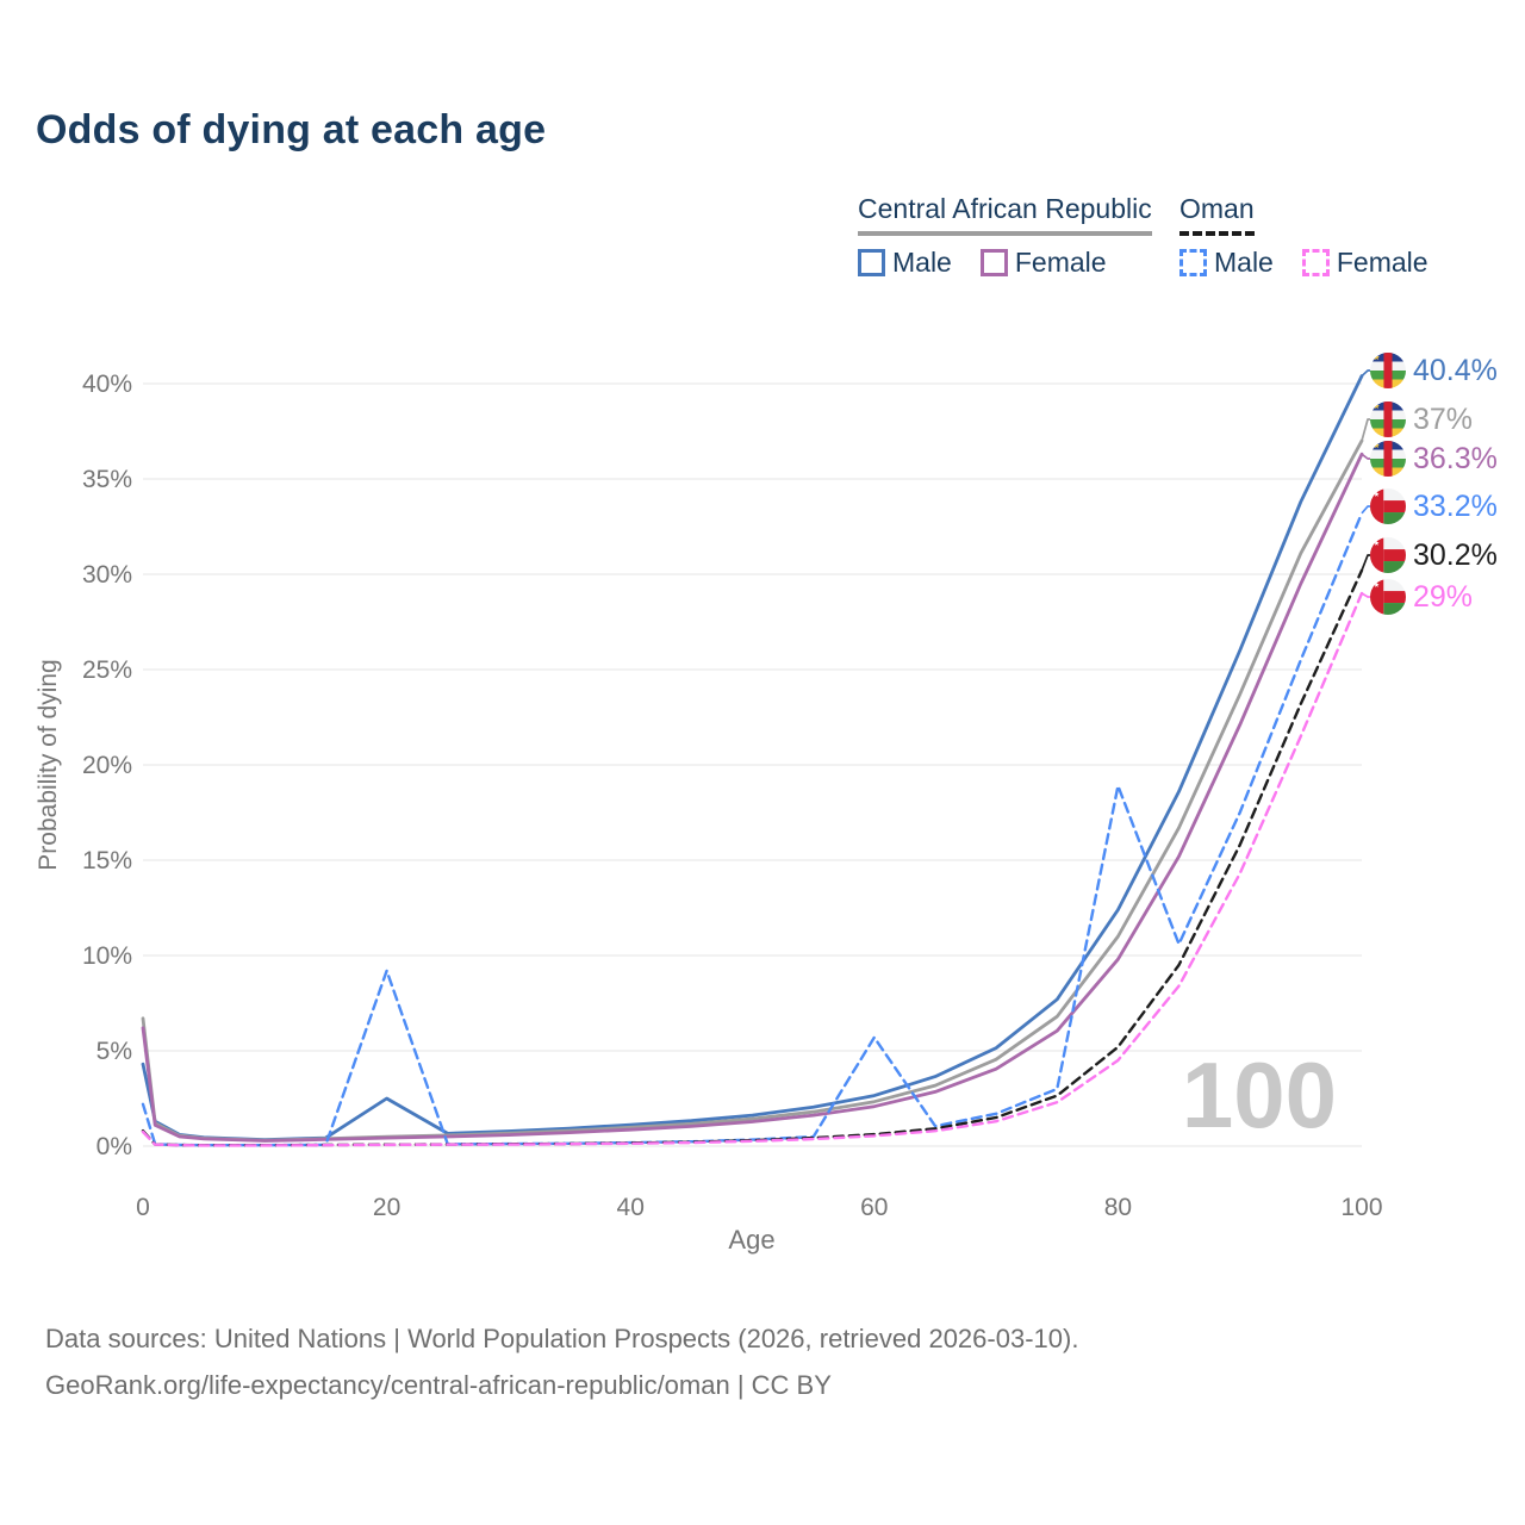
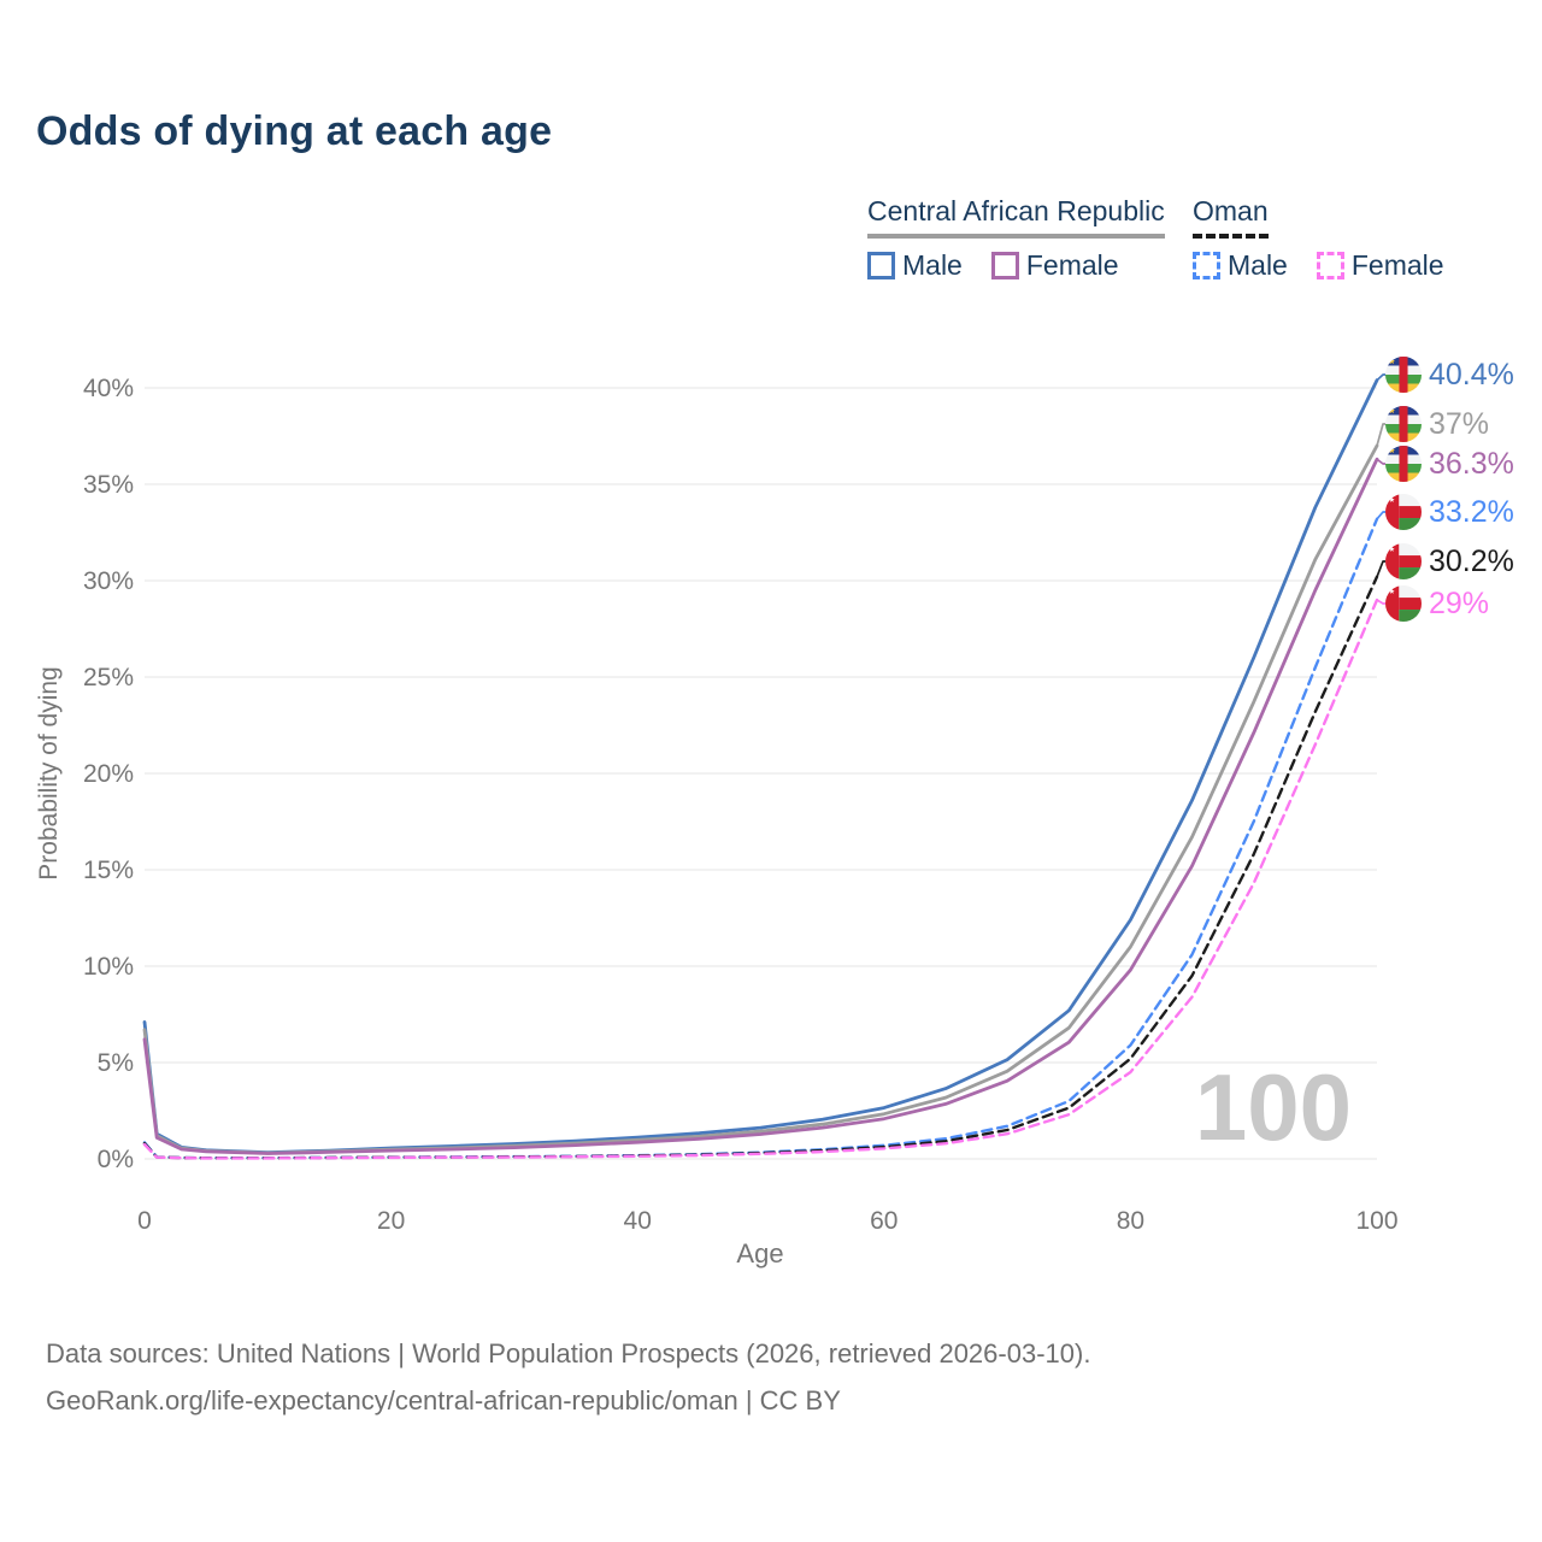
Central African Republic Male/0: 4.3% -> 7.1%
Oman Male/0: 2.2% -> 0.8%
Central African Republic Male/20: 2.5% -> 0.6%
Oman Male/20: 9.2% -> 0.1%
Oman Male/60: 5.7% -> 0.7%
Oman Male/80: 18.9% -> 5.9%
